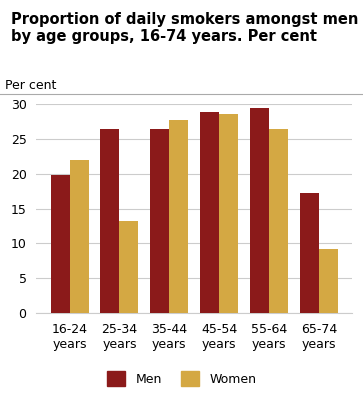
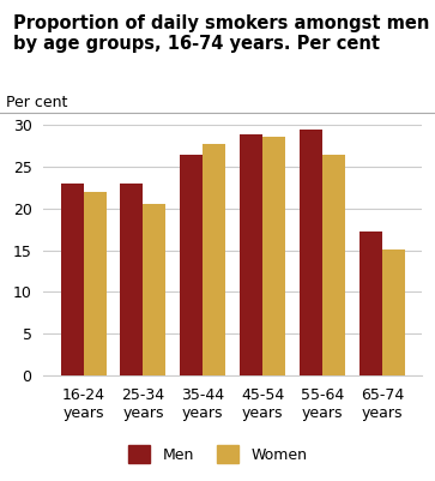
Men/16-24 years: 19.8 -> 23.0
Men/25-34 years: 26.4 -> 23.0
Women/25-34 years: 13.2 -> 20.5
Women/65-74 years: 9.2 -> 15.1
